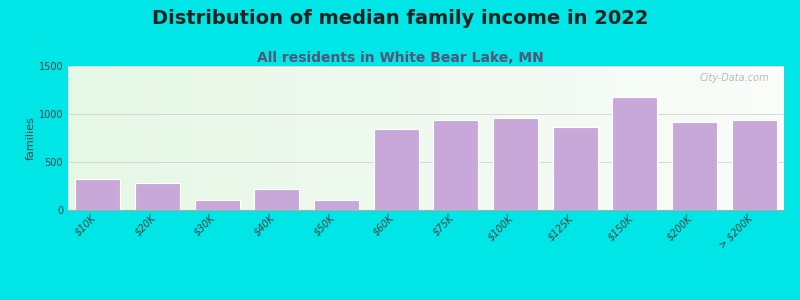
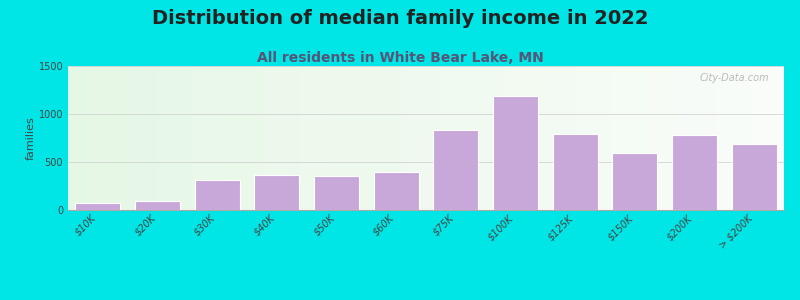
$10K: 320 -> 80
$20K: 280 -> 90
$30K: 100 -> 310
$40K: 220 -> 360
$50K: 100 -> 360
$60K: 840 -> 400
$75K: 940 -> 830
$100K: 960 -> 1180
$125K: 860 -> 790
$150K: 1180 -> 590
$200K: 920 -> 780
> $200K: 940 -> 680
